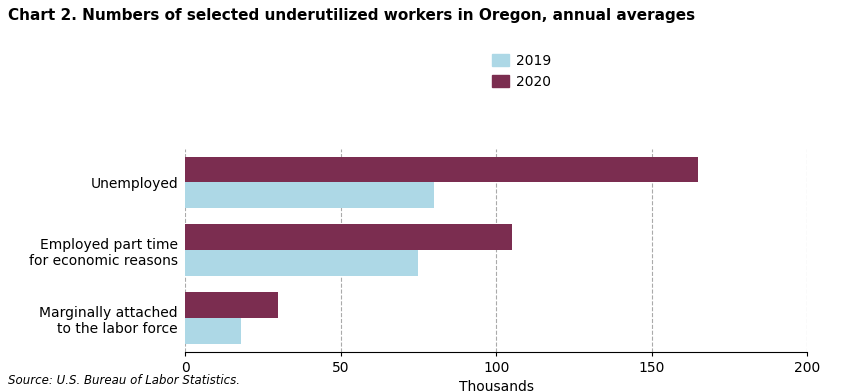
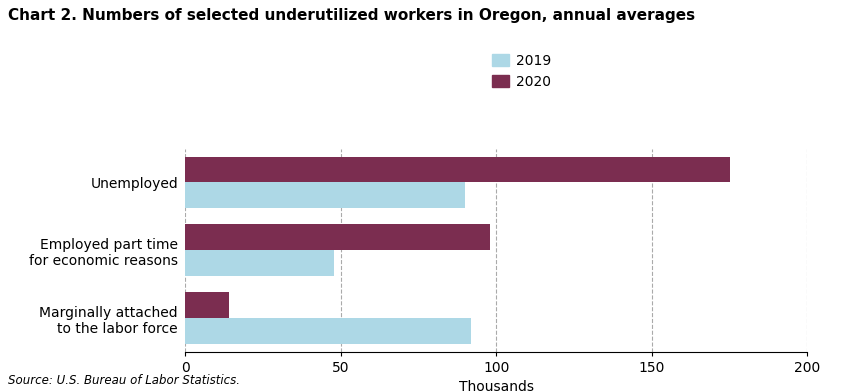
2020/Unemployed: 165 -> 175
2019/Unemployed: 80 -> 90
2020/Employed part time for economic reasons: 105 -> 98
2019/Employed part time for economic reasons: 75 -> 48
2020/Marginally attached to the labor force: 30 -> 14
2019/Marginally attached to the labor force: 18 -> 92
